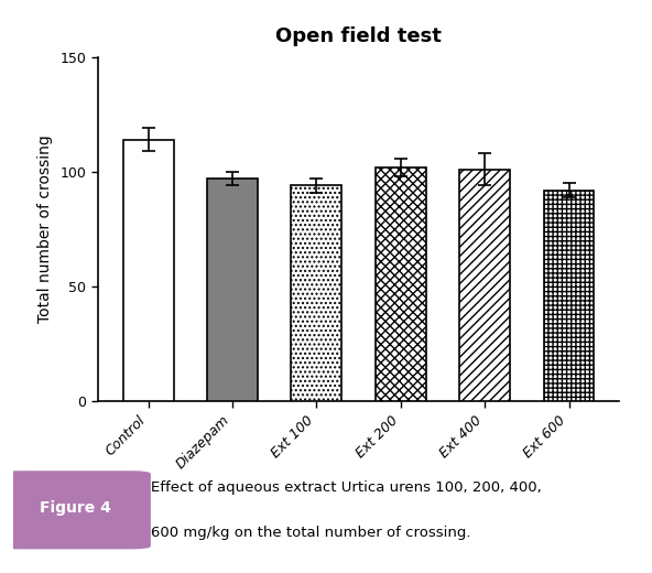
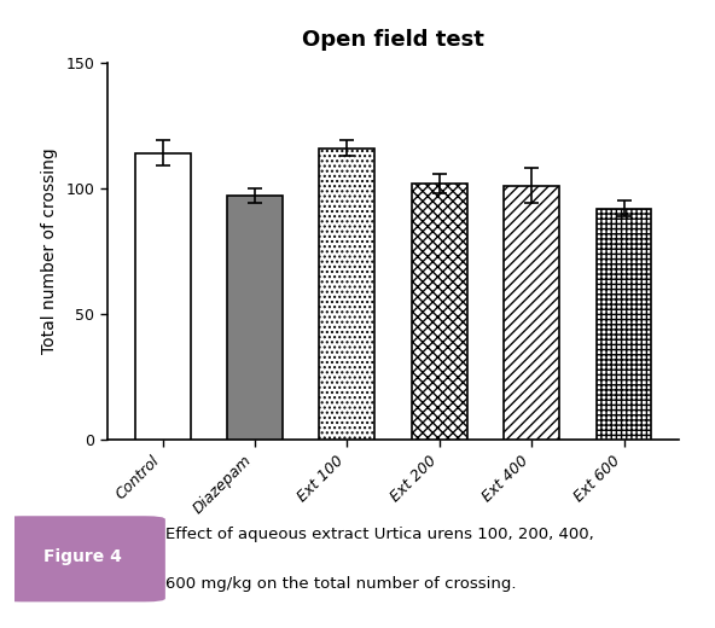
Ext 100: 94 -> 116
